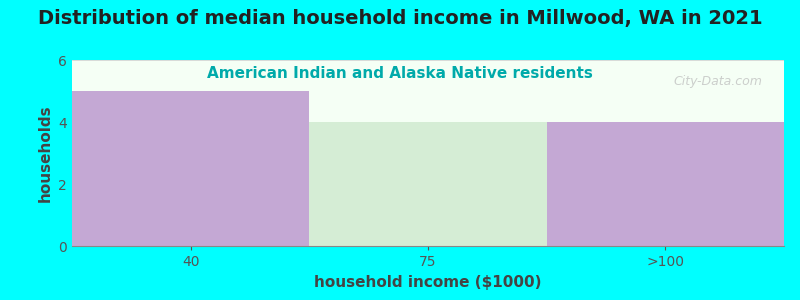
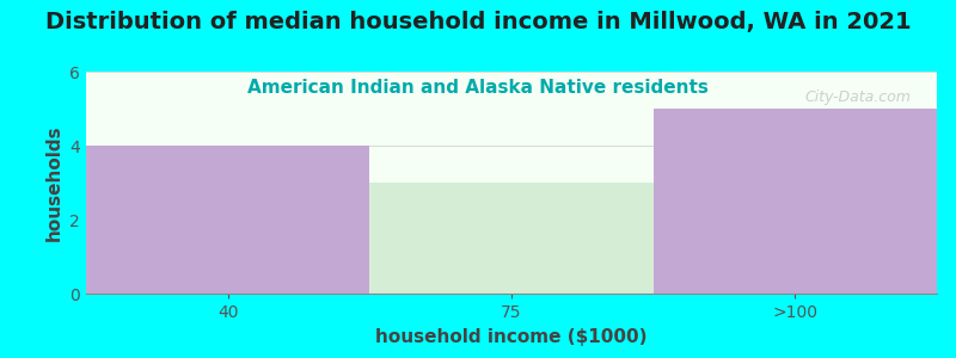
40: 5 -> 4
75: 4 -> 3
>100: 4 -> 5
